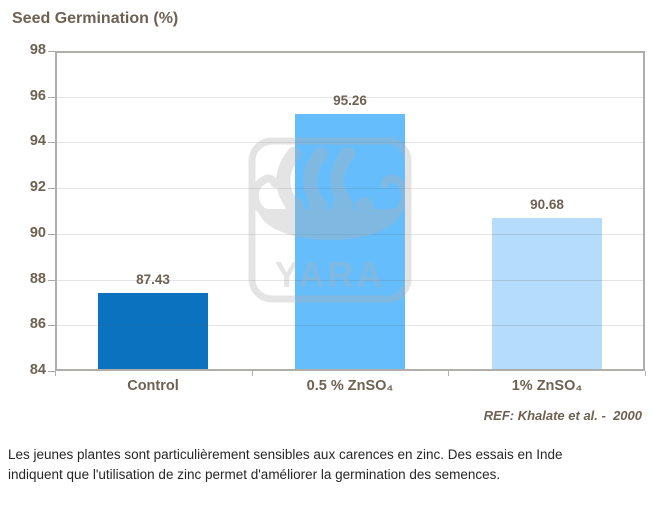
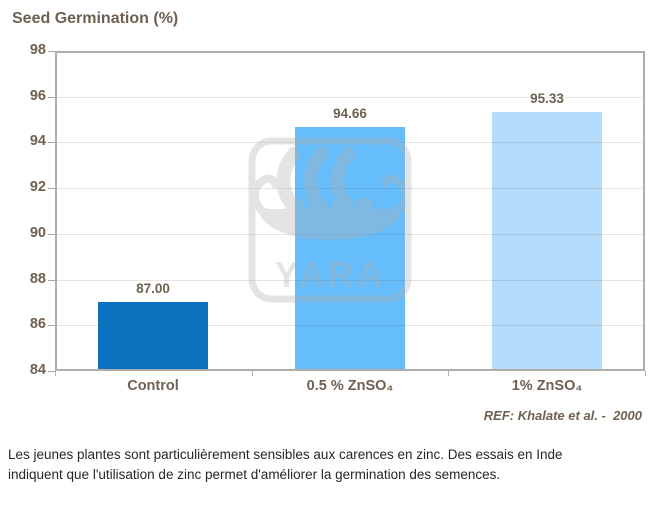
Control: 87.43 -> 87.00
0.5 % ZnSO₄: 95.26 -> 94.66
1% ZnSO₄: 90.68 -> 95.33
